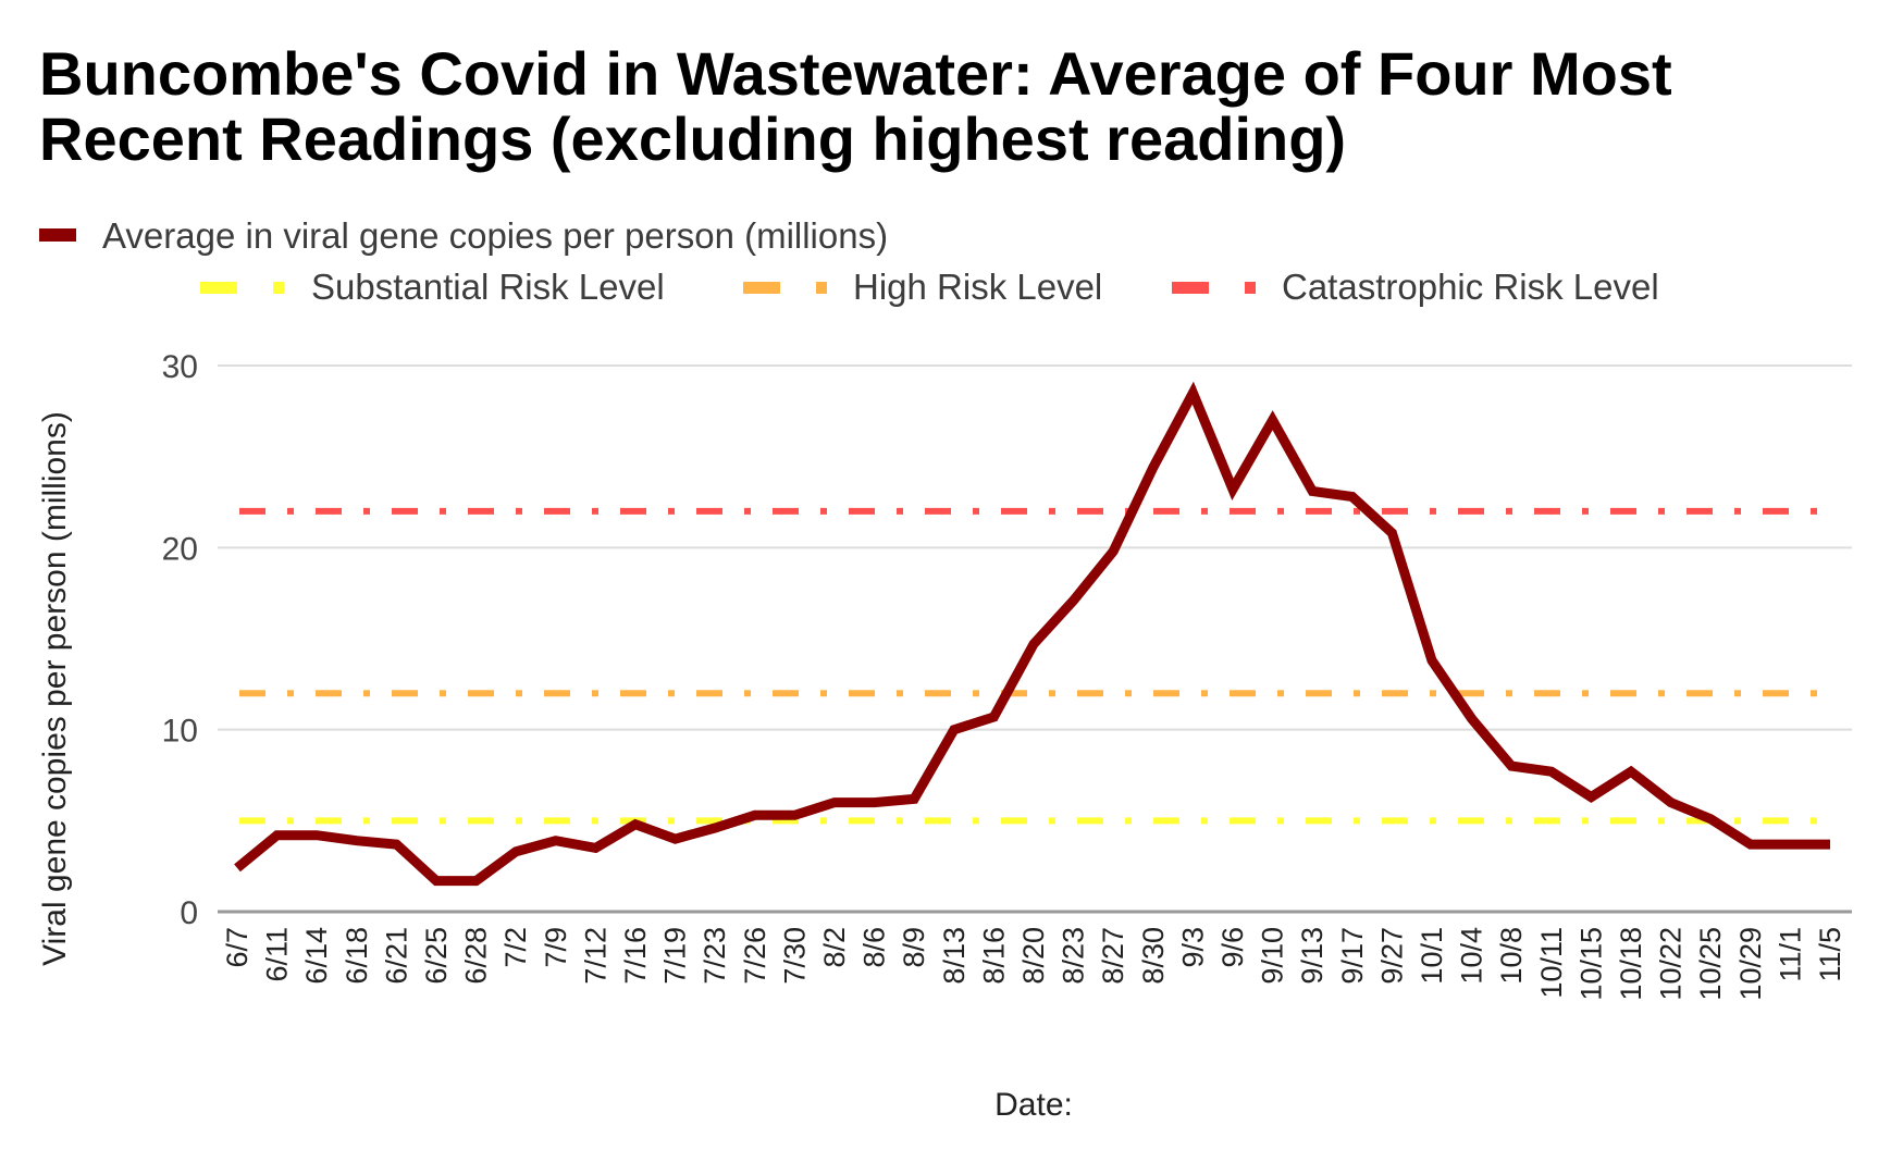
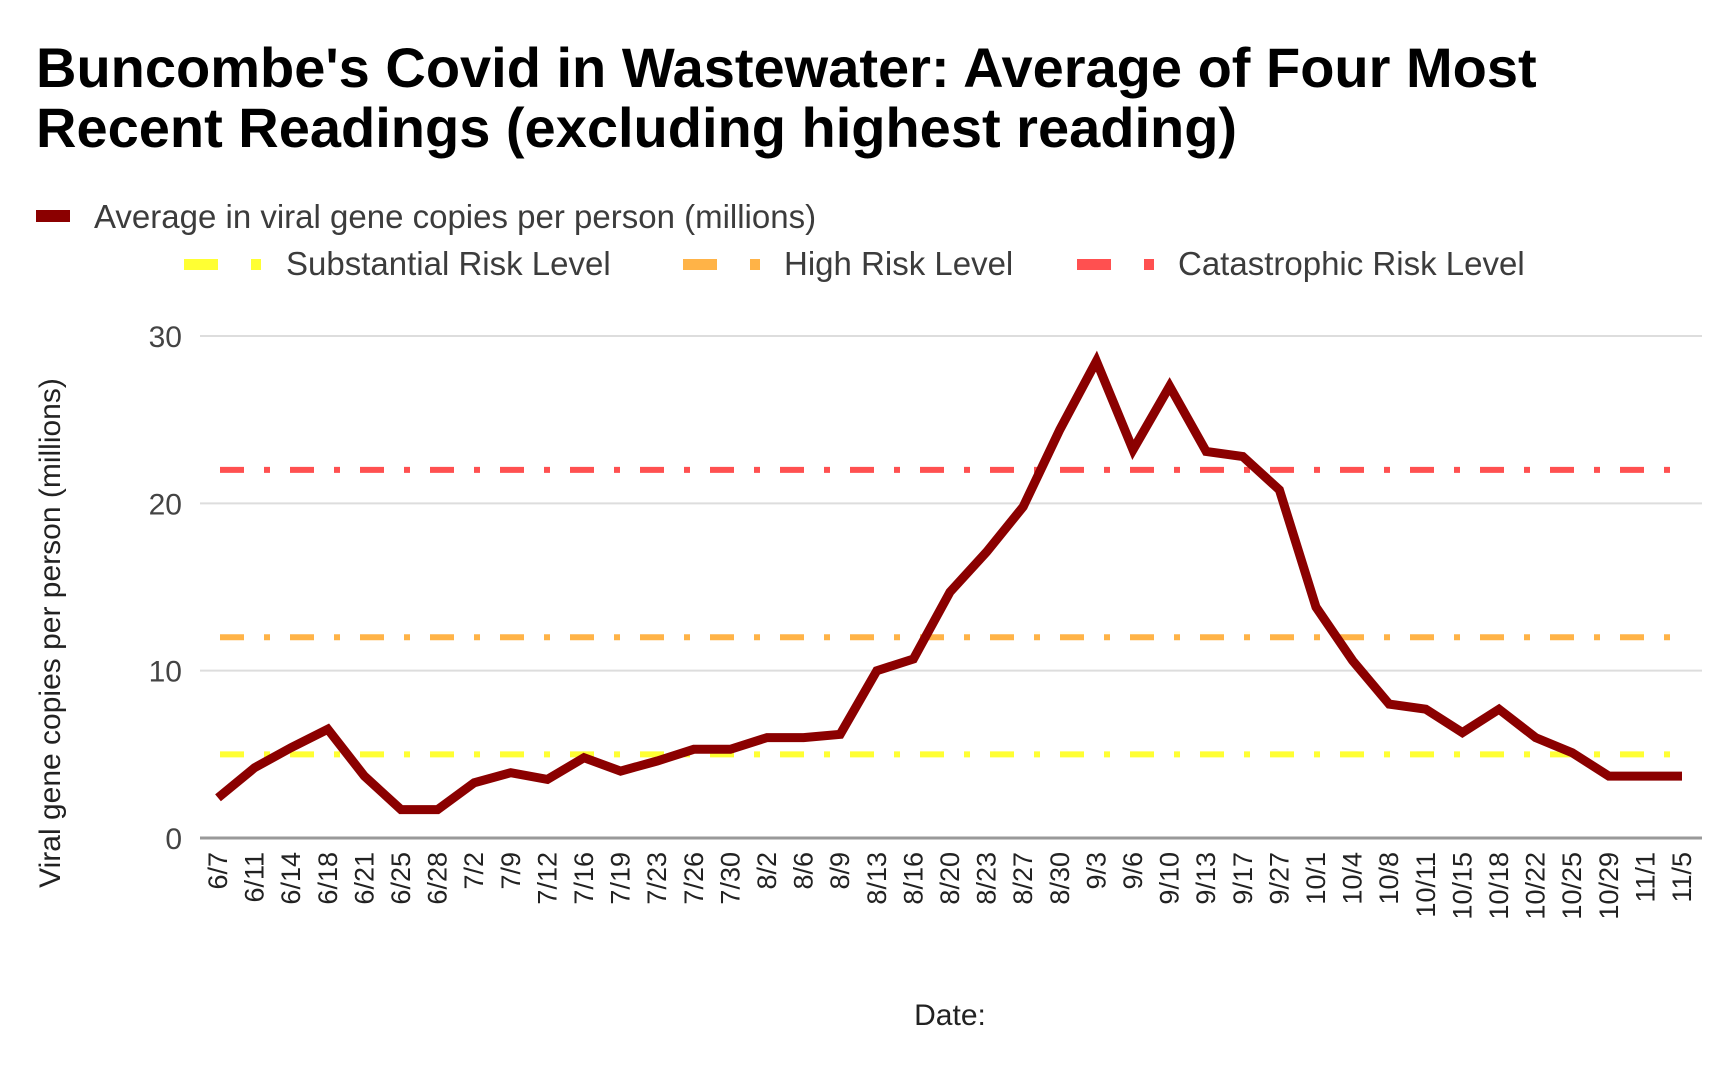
6/14: 4.2 -> 5.4
6/18: 3.9 -> 6.5
